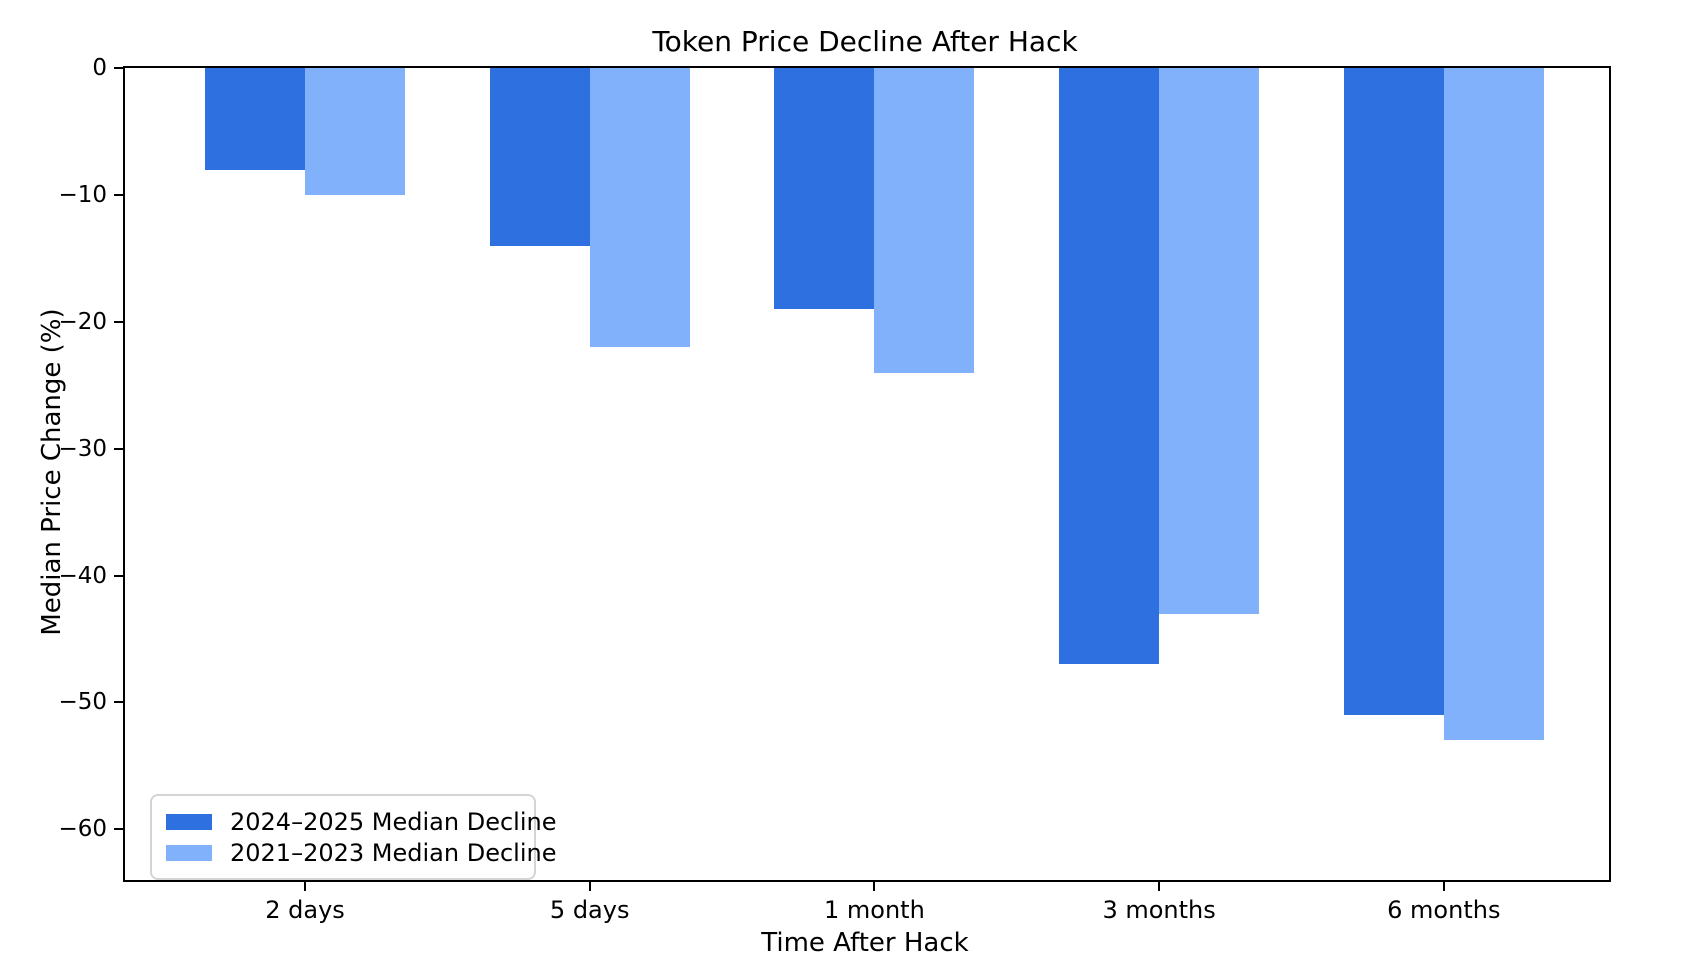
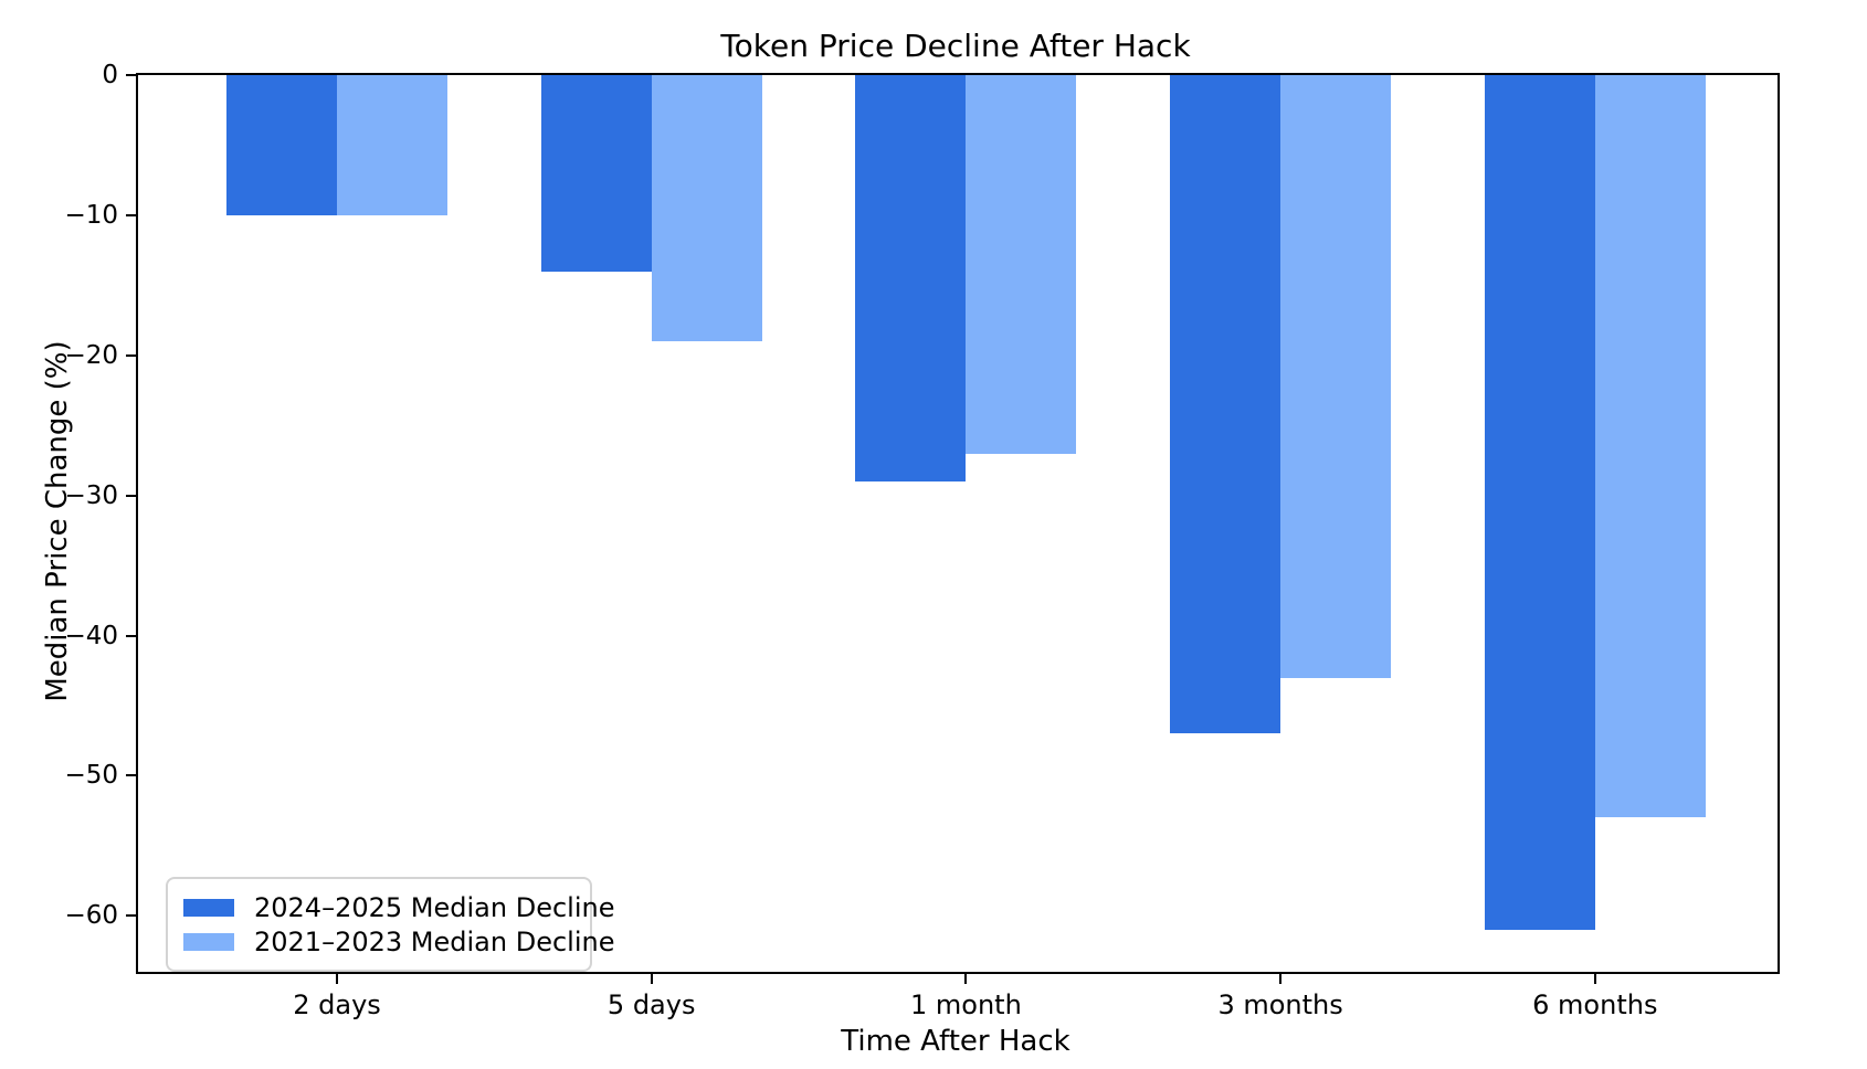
2024–2025 Median Decline/2 days: -8 -> -10
2021–2023 Median Decline/5 days: -22 -> -19
2024–2025 Median Decline/1 month: -19 -> -29
2021–2023 Median Decline/1 month: -24 -> -27
2024–2025 Median Decline/6 months: -51 -> -61
